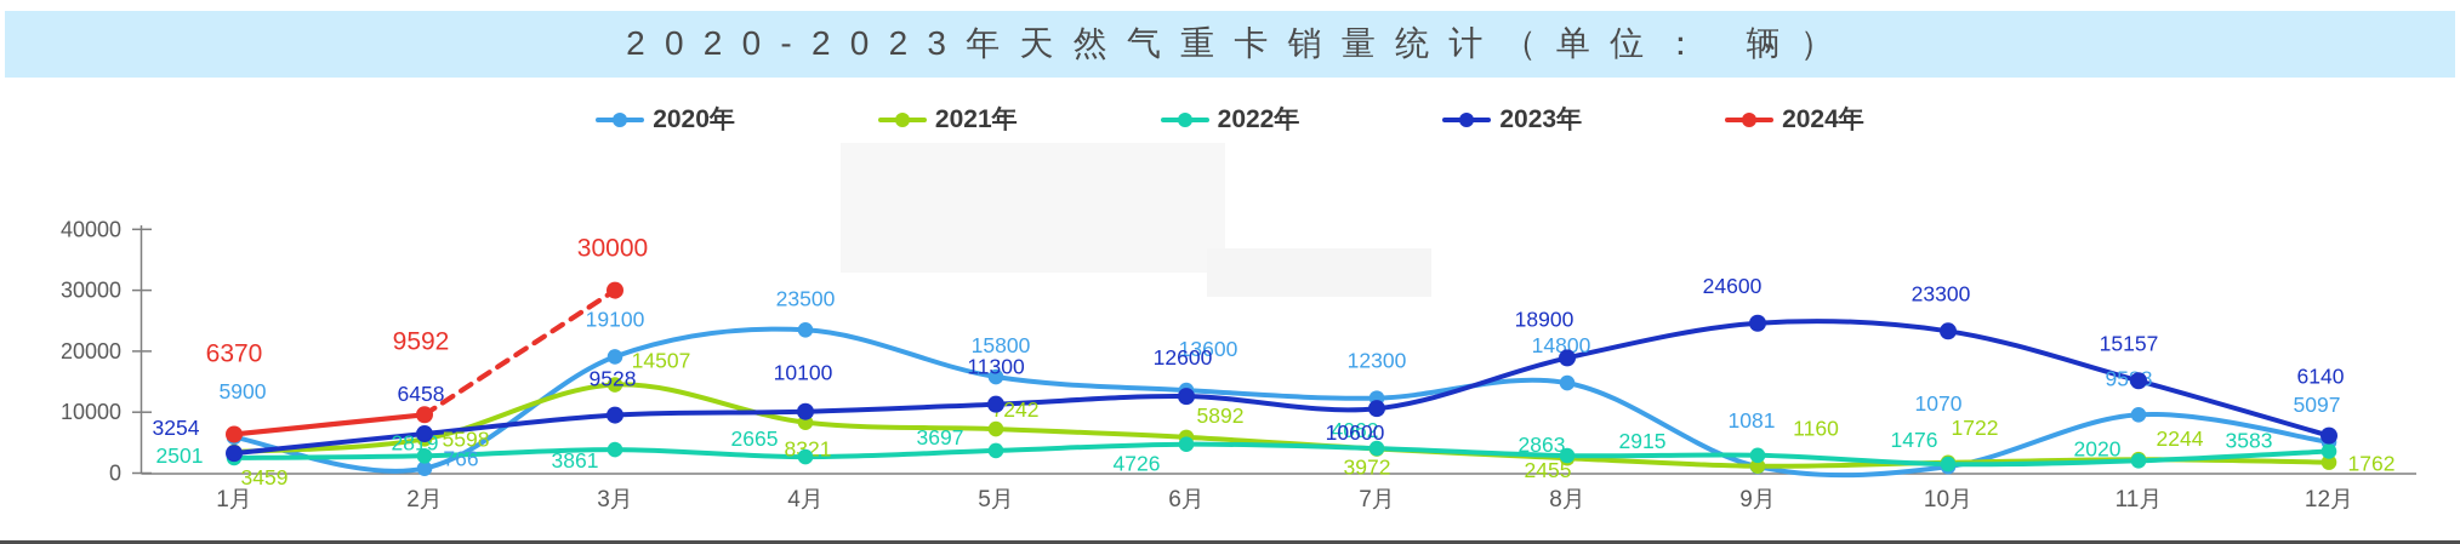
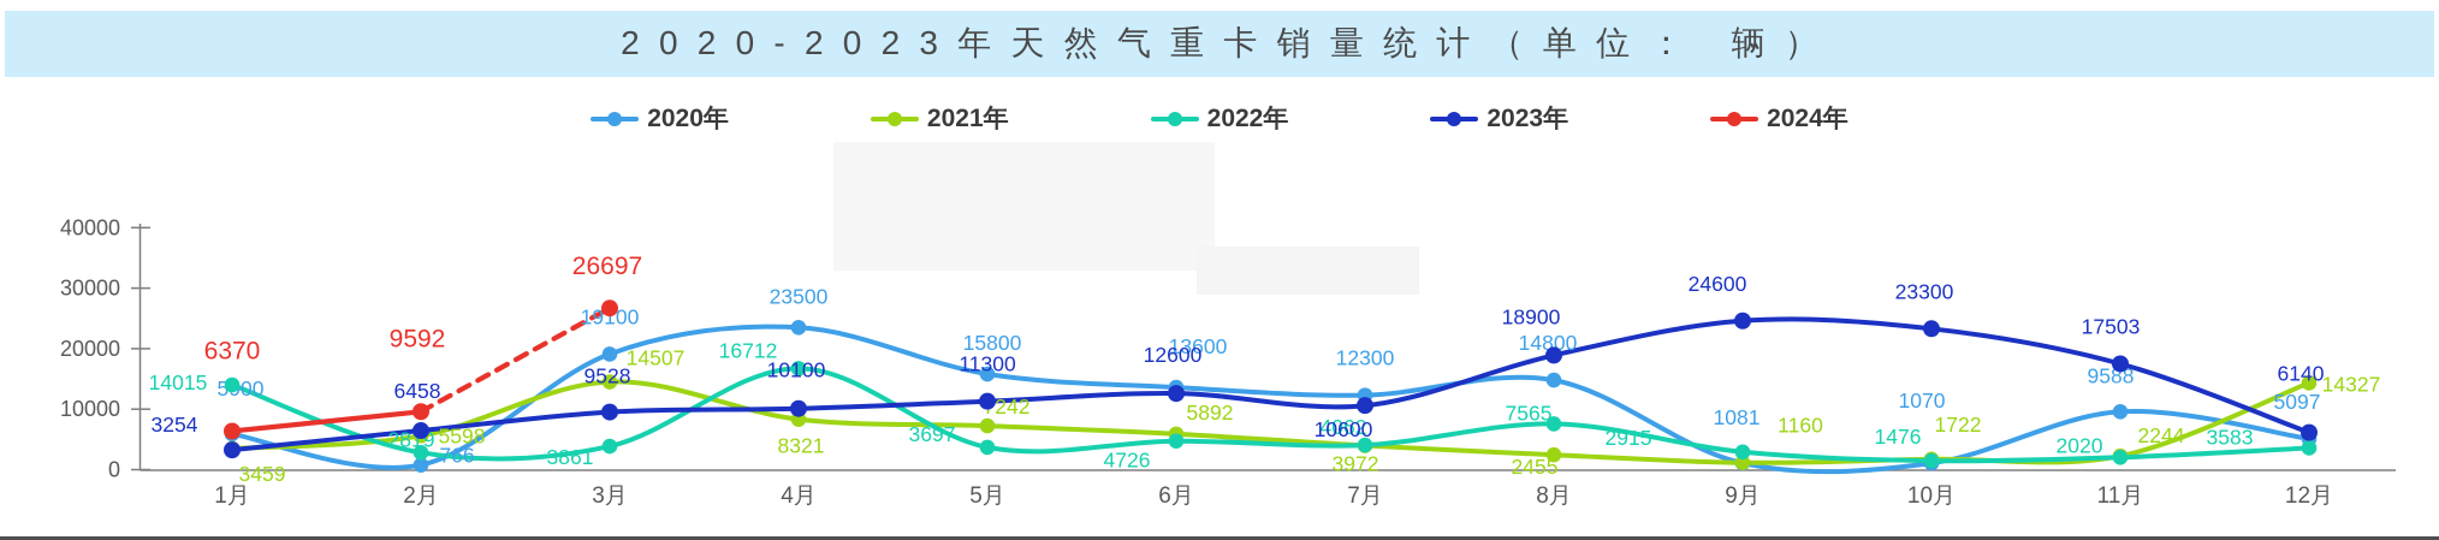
2022年/1月: 2501 -> 14015
2024年/3月: 30000 -> 26697
2022年/4月: 2665 -> 16712
2022年/8月: 2863 -> 7565
2023年/11月: 15157 -> 17503
2021年/12月: 1762 -> 14327
